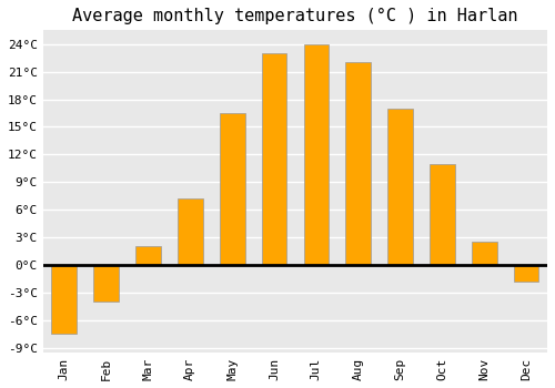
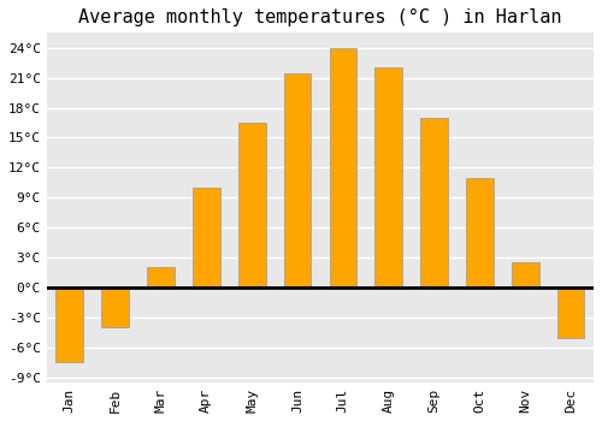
Apr: 7.2°C -> 10.0°C
Jun: 23.0°C -> 21.5°C
Dec: -1.8°C -> -5.0°C
